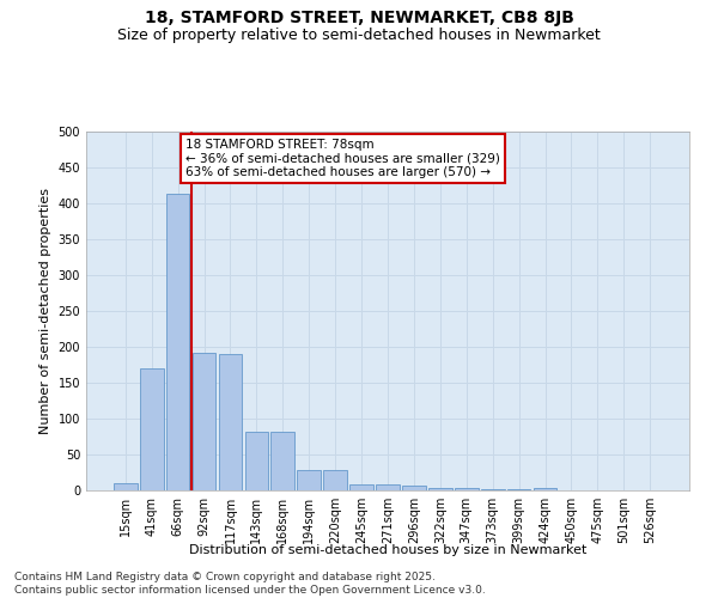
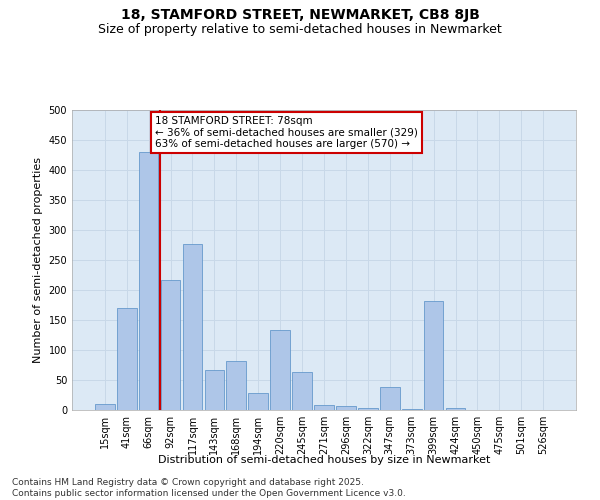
66sqm: 413 -> 430
92sqm: 192 -> 216
117sqm: 190 -> 276
143sqm: 82 -> 66
220sqm: 29 -> 134
245sqm: 9 -> 64
347sqm: 4 -> 38
399sqm: 2 -> 182
